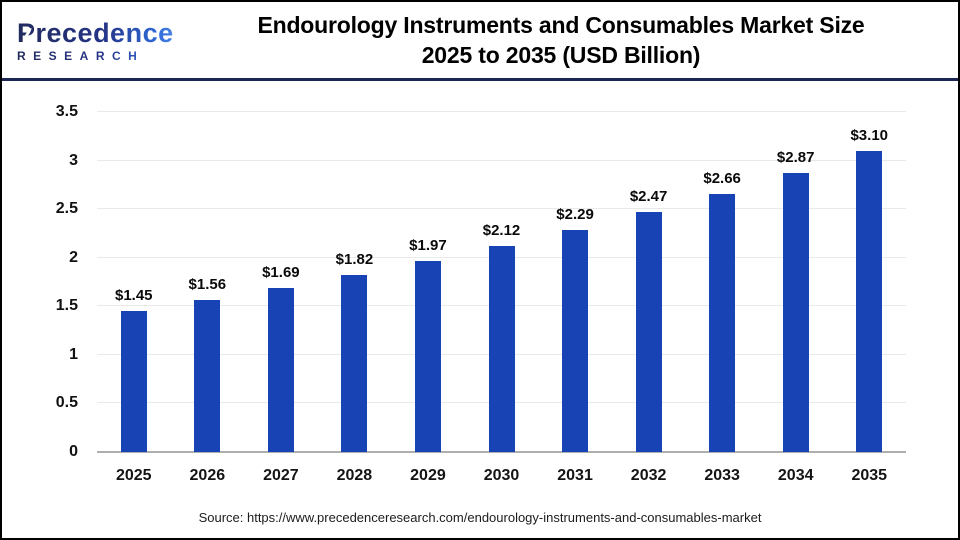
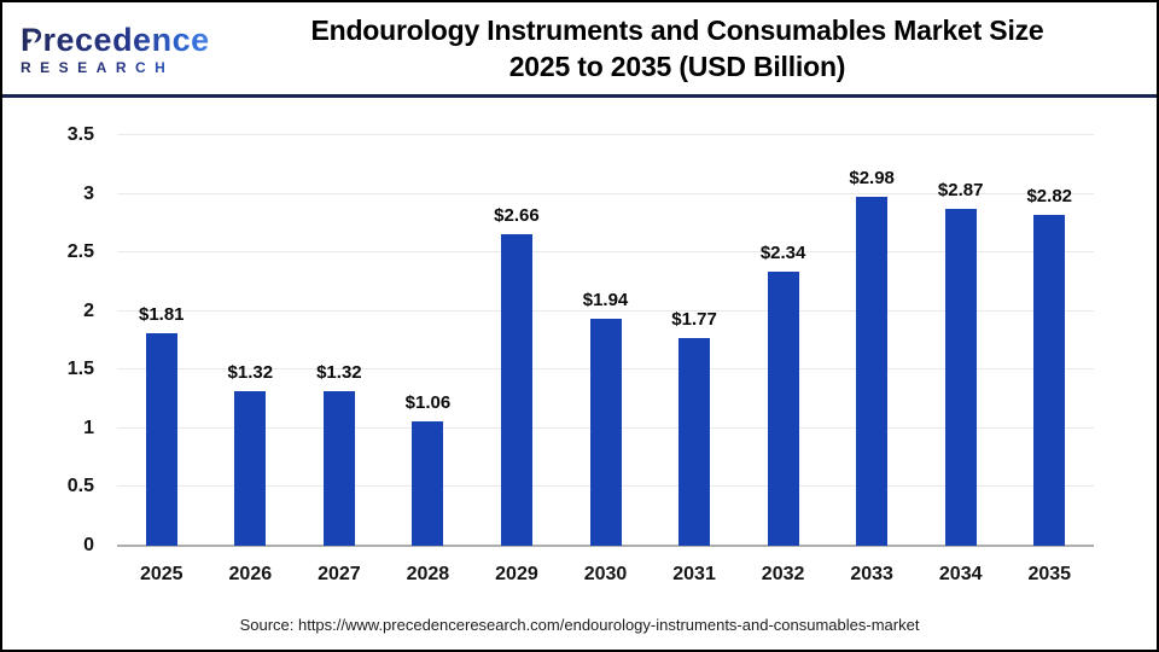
2025: $1.45 -> $1.81
2026: $1.56 -> $1.32
2027: $1.69 -> $1.32
2028: $1.82 -> $1.06
2029: $1.97 -> $2.66
2030: $2.12 -> $1.94
2031: $2.29 -> $1.77
2032: $2.47 -> $2.34
2033: $2.66 -> $2.98
2035: $3.10 -> $2.82
